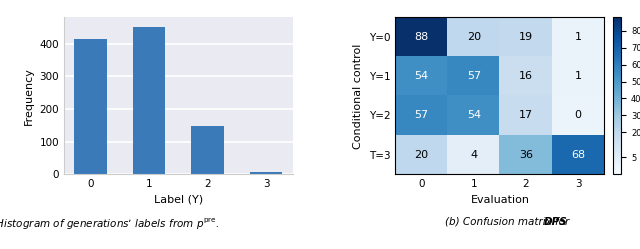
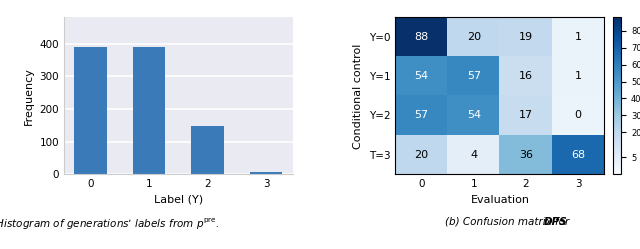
0: 415 -> 390
1: 450 -> 390
